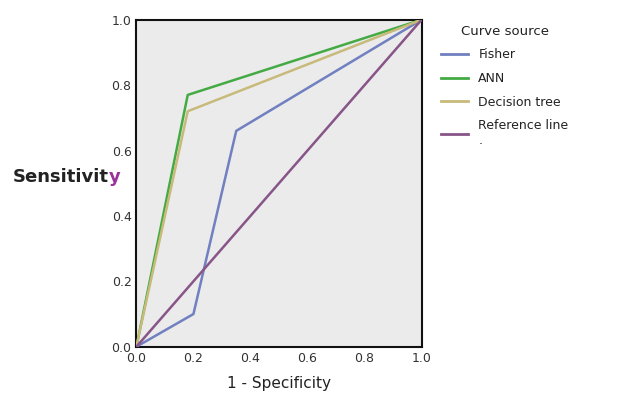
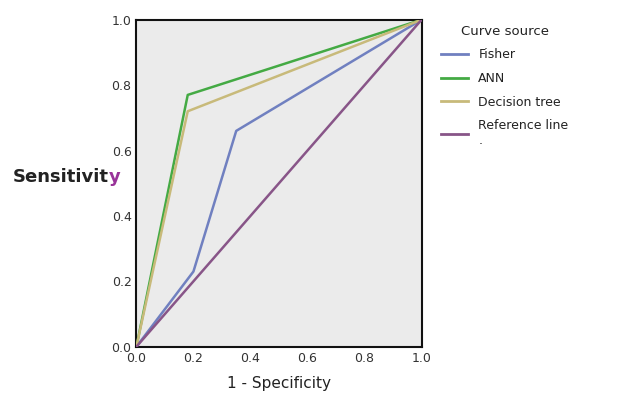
Fisher/0.2: 0.10 -> 0.23
